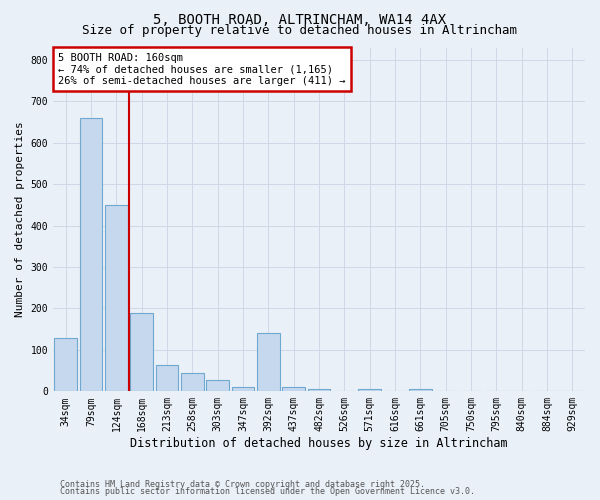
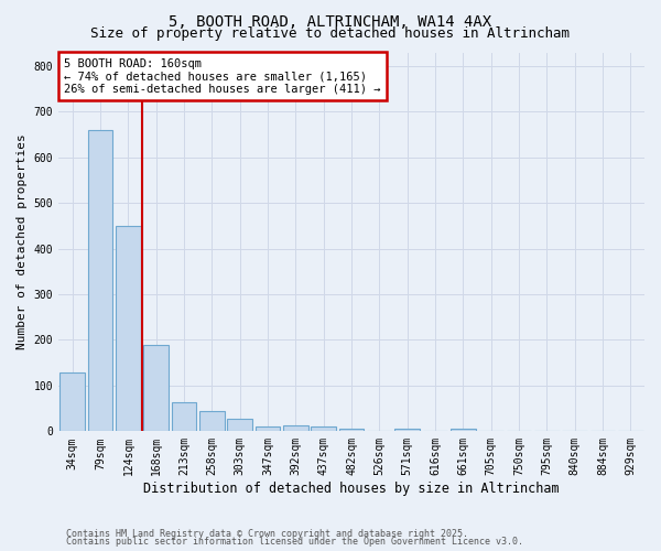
392sqm: 140 -> 13
